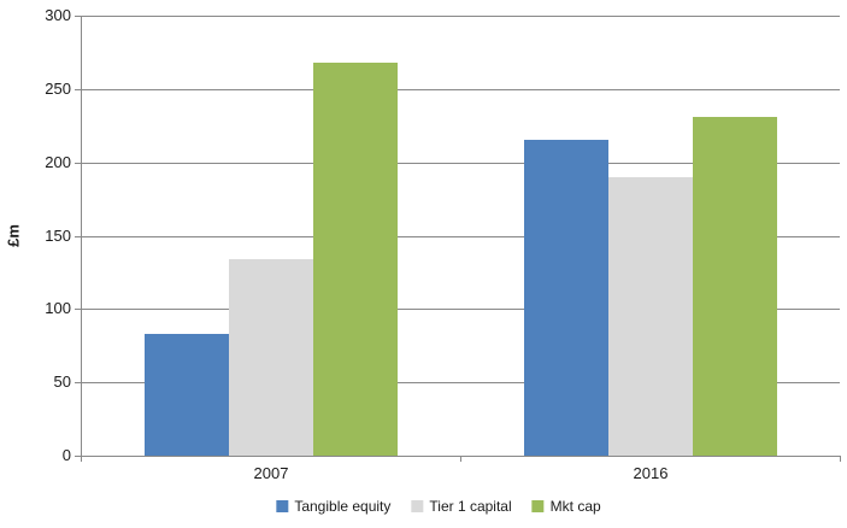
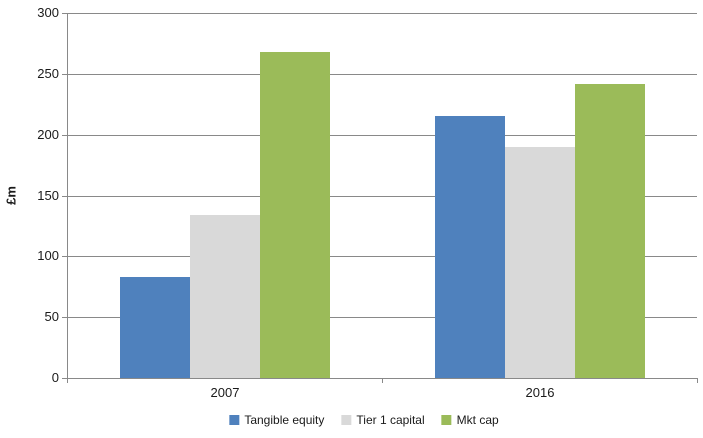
Mkt cap/2016: 231 -> 242
